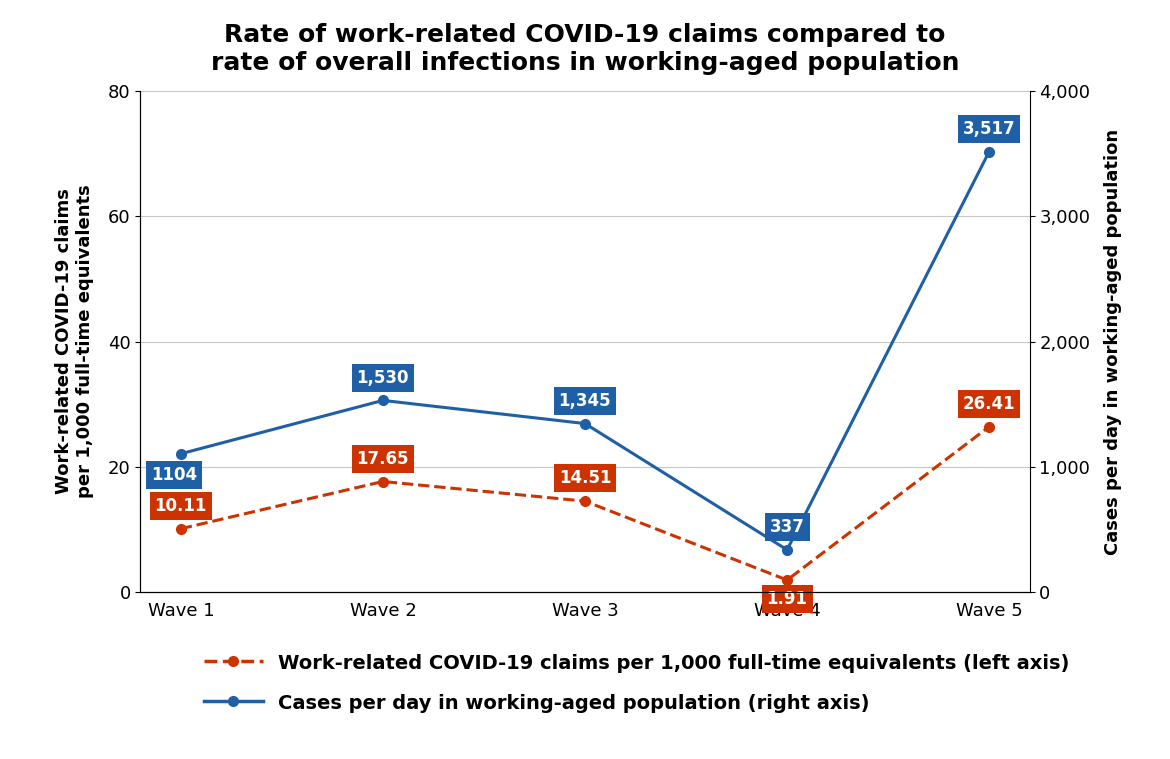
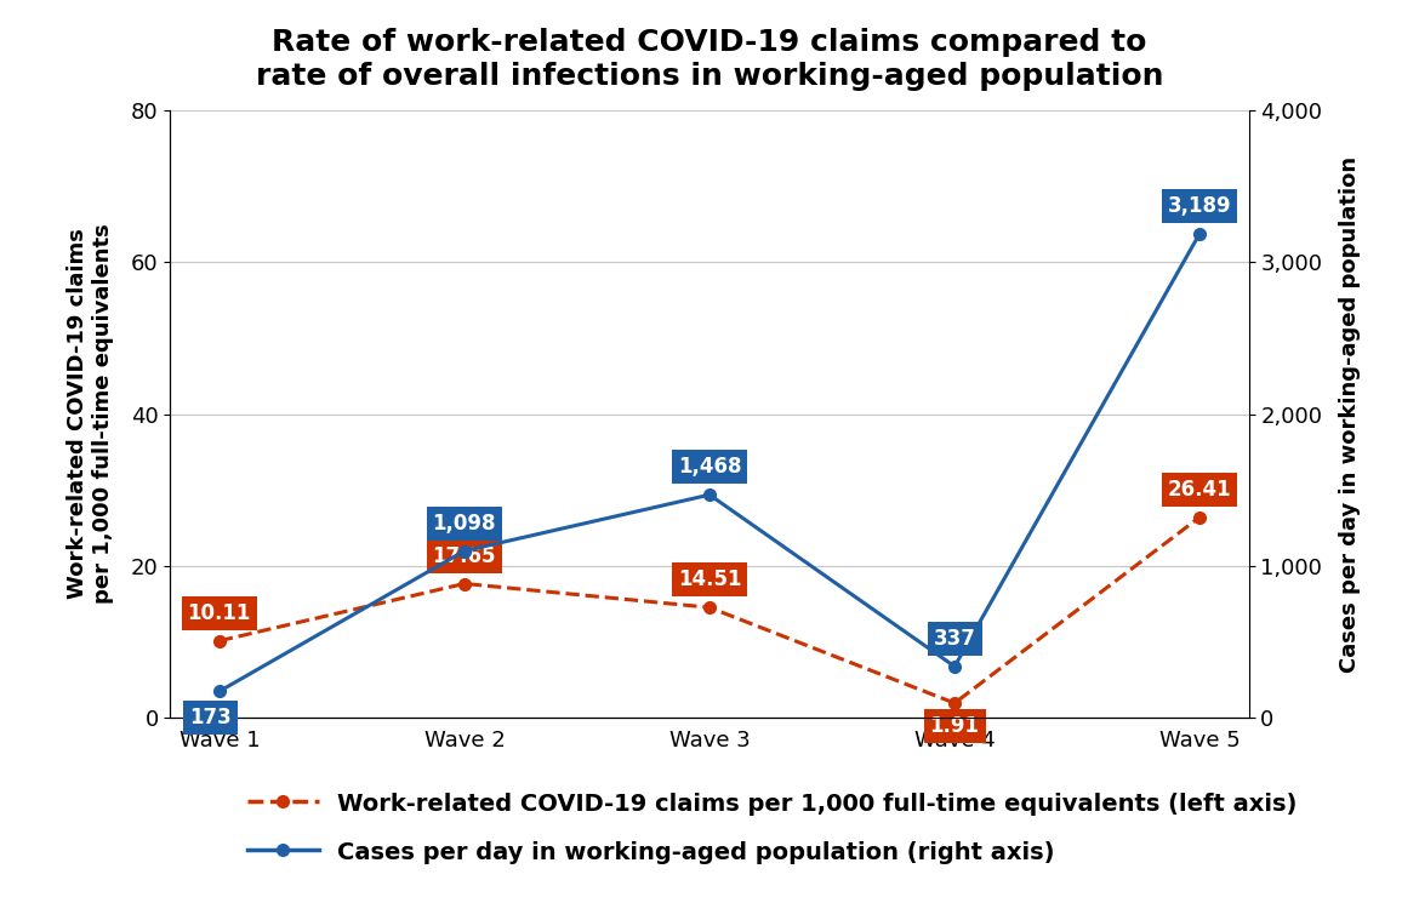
Cases per day in working-aged population (right axis)/Wave 1: 1104 -> 173
Cases per day in working-aged population (right axis)/Wave 2: 1,530 -> 1,098
Cases per day in working-aged population (right axis)/Wave 3: 1,345 -> 1,468
Cases per day in working-aged population (right axis)/Wave 5: 3,517 -> 3,189
